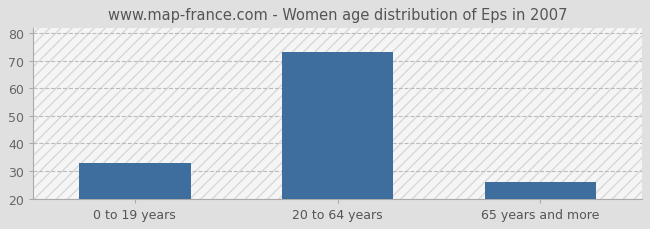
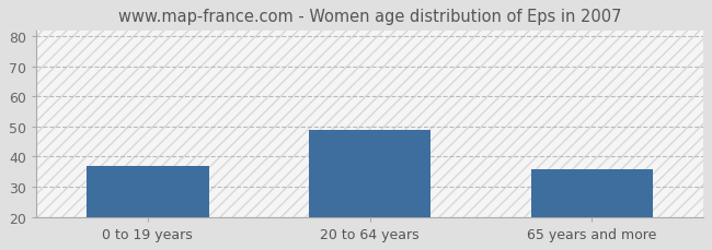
0 to 19 years: 33 -> 37
20 to 64 years: 73 -> 49
65 years and more: 26 -> 36
